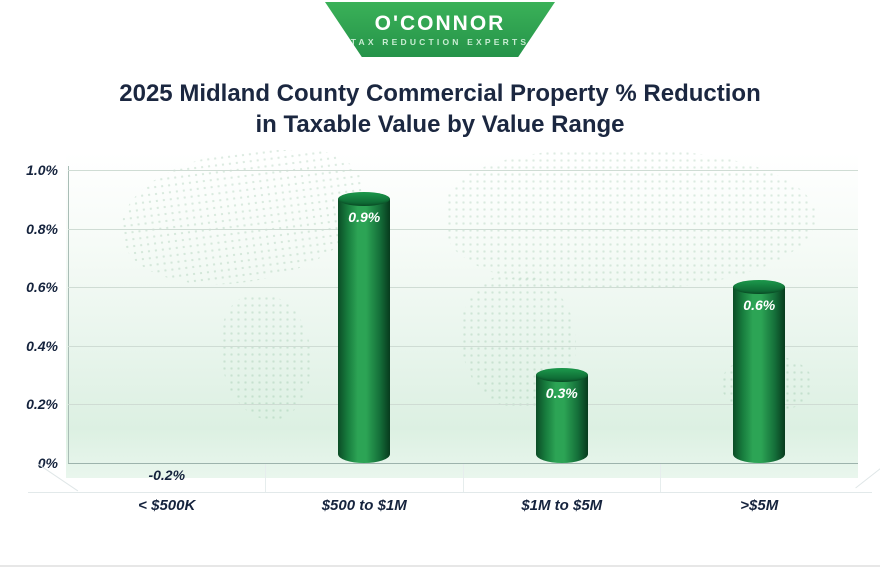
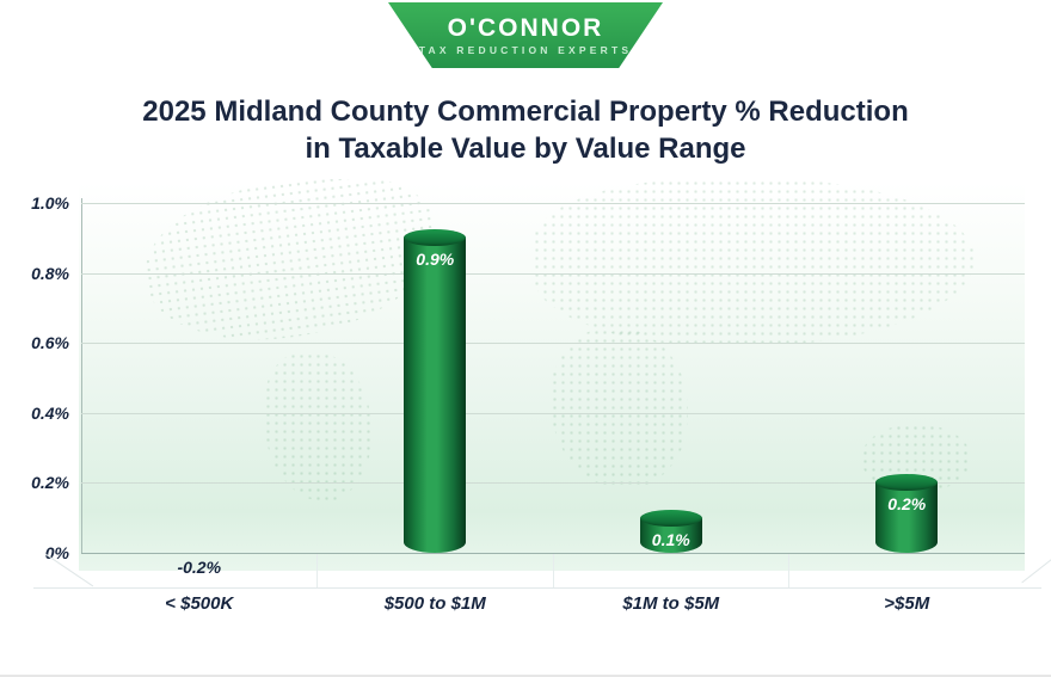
$1M to $5M: 0.3% -> 0.1%
>$5M: 0.6% -> 0.2%
